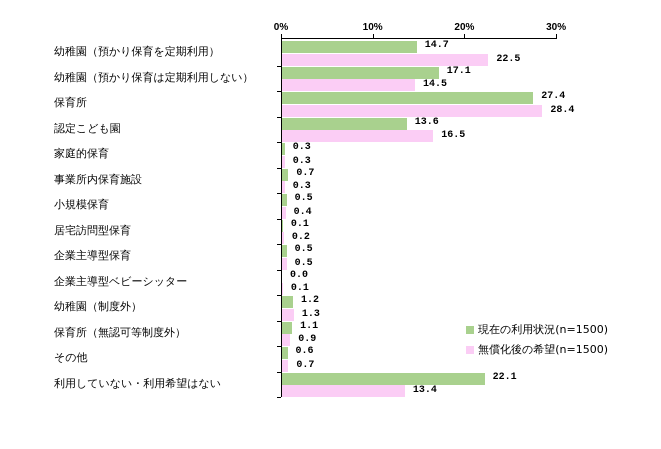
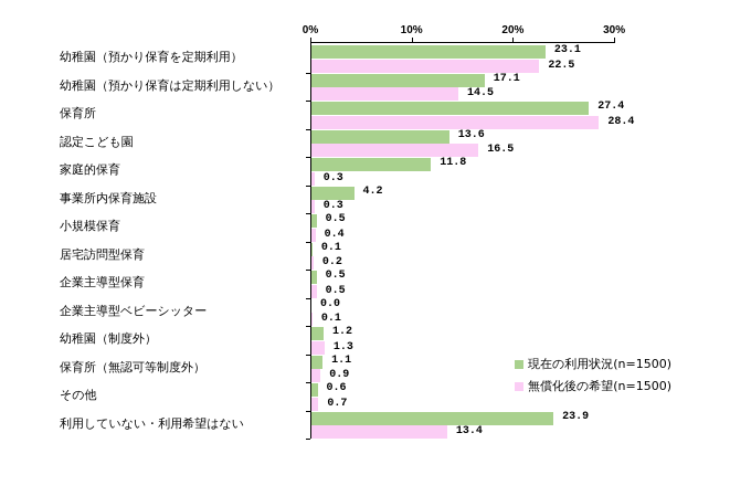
現在の利用状況(n=1500)/幼稚園（預かり保育を定期利用）: 14.7 -> 23.1
現在の利用状況(n=1500)/家庭的保育: 0.3 -> 11.8
現在の利用状況(n=1500)/事業所内保育施設: 0.7 -> 4.2
現在の利用状況(n=1500)/利用していない・利用希望はない: 22.1 -> 23.9
